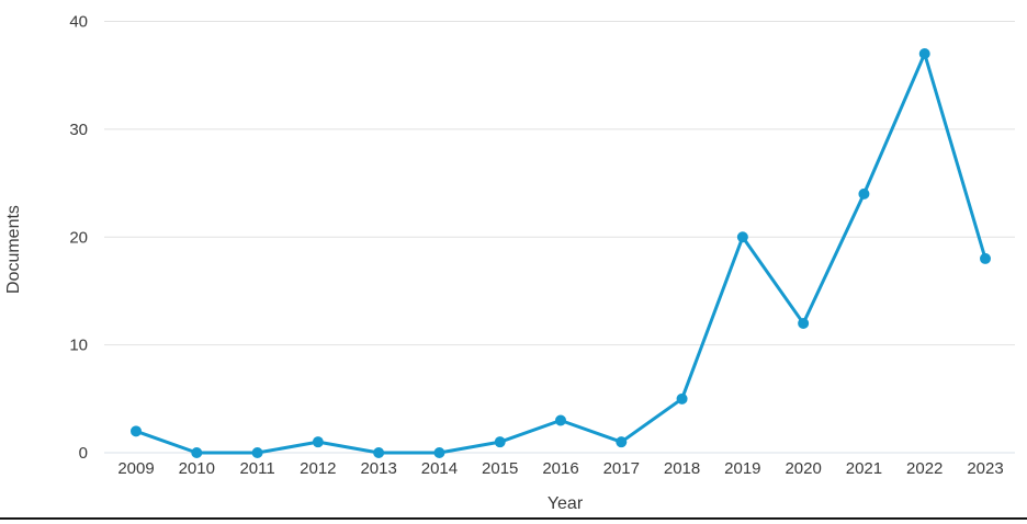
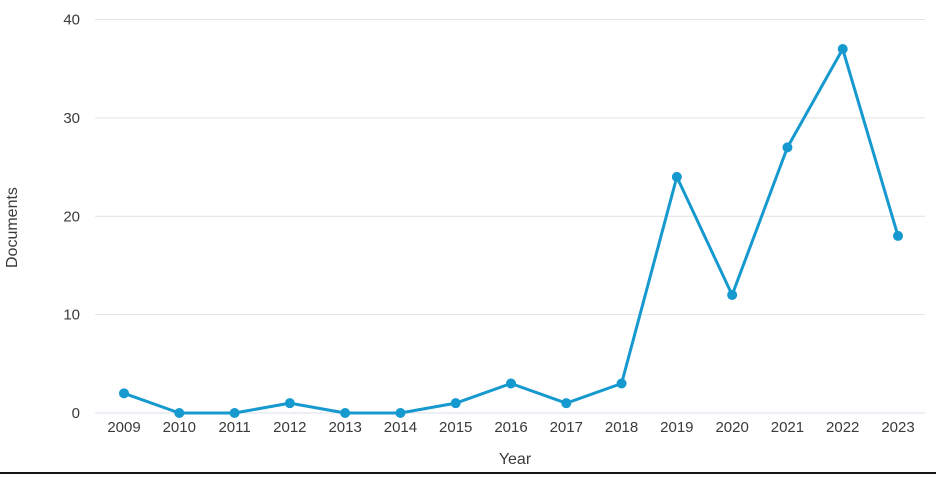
2018: 5 -> 3
2019: 20 -> 24
2021: 24 -> 27
